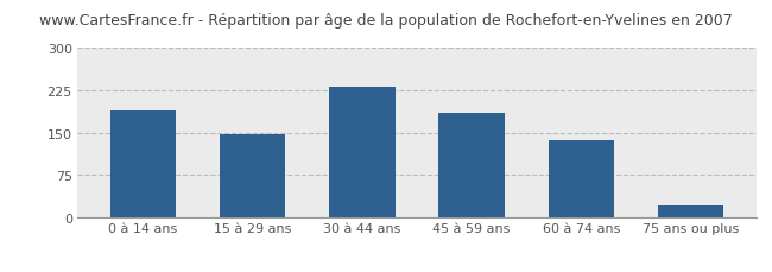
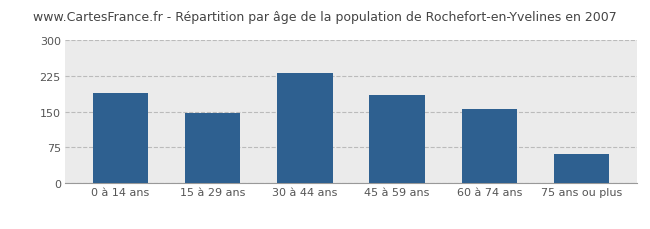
60 à 74 ans: 137 -> 155
75 ans ou plus: 22 -> 60
